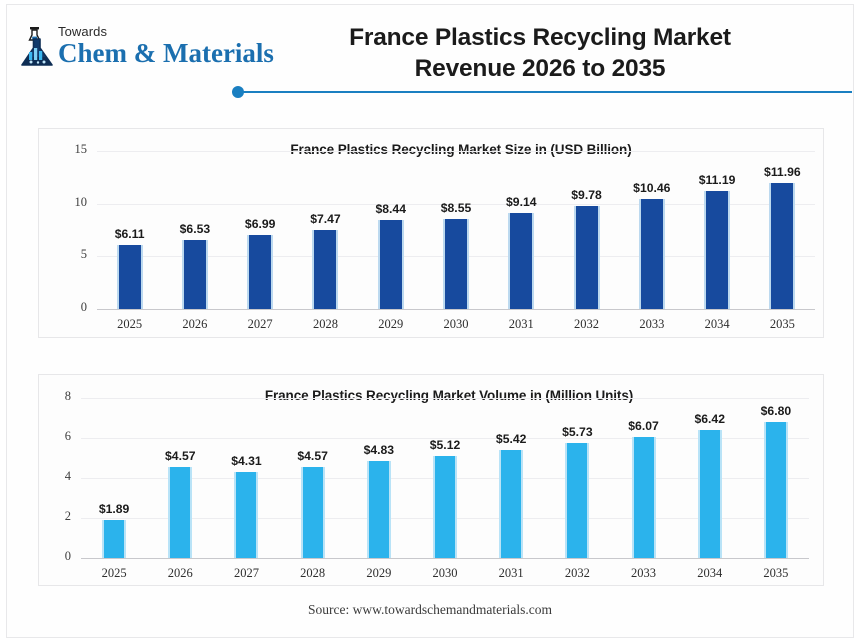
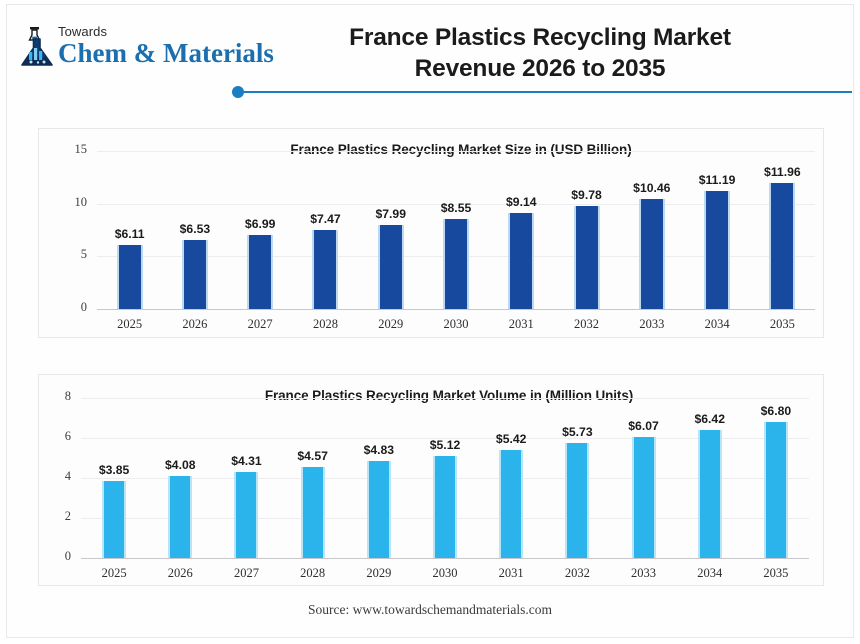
France Plastics Recycling Market Size in (USD Billion)/2029: $8.44 -> $7.99
France Plastics Recycling Market Volume in (Million Units)/2025: $1.89 -> $3.85
France Plastics Recycling Market Volume in (Million Units)/2026: $4.57 -> $4.08
